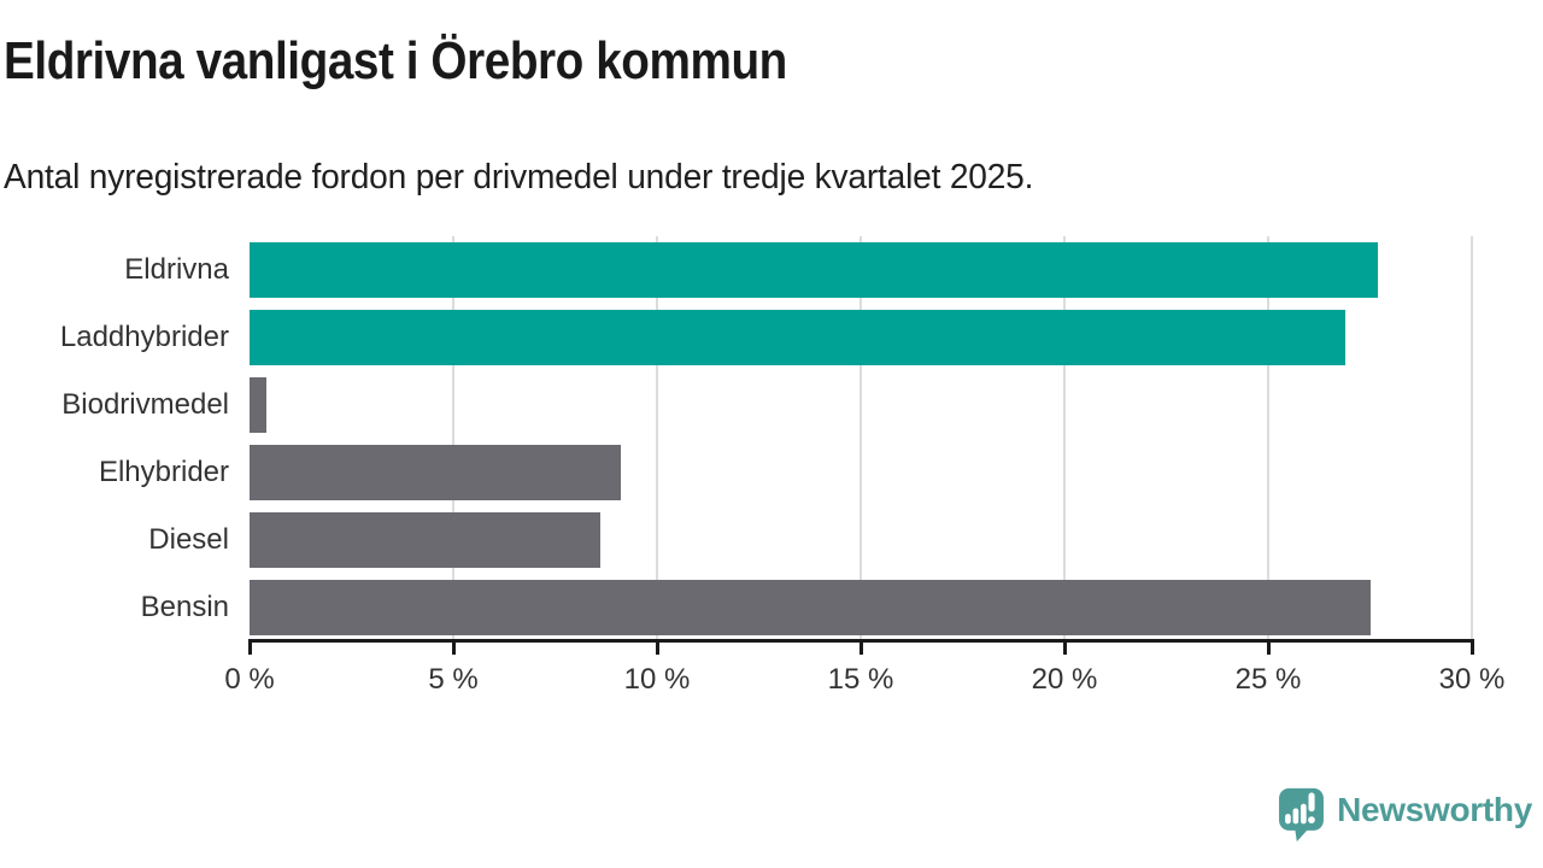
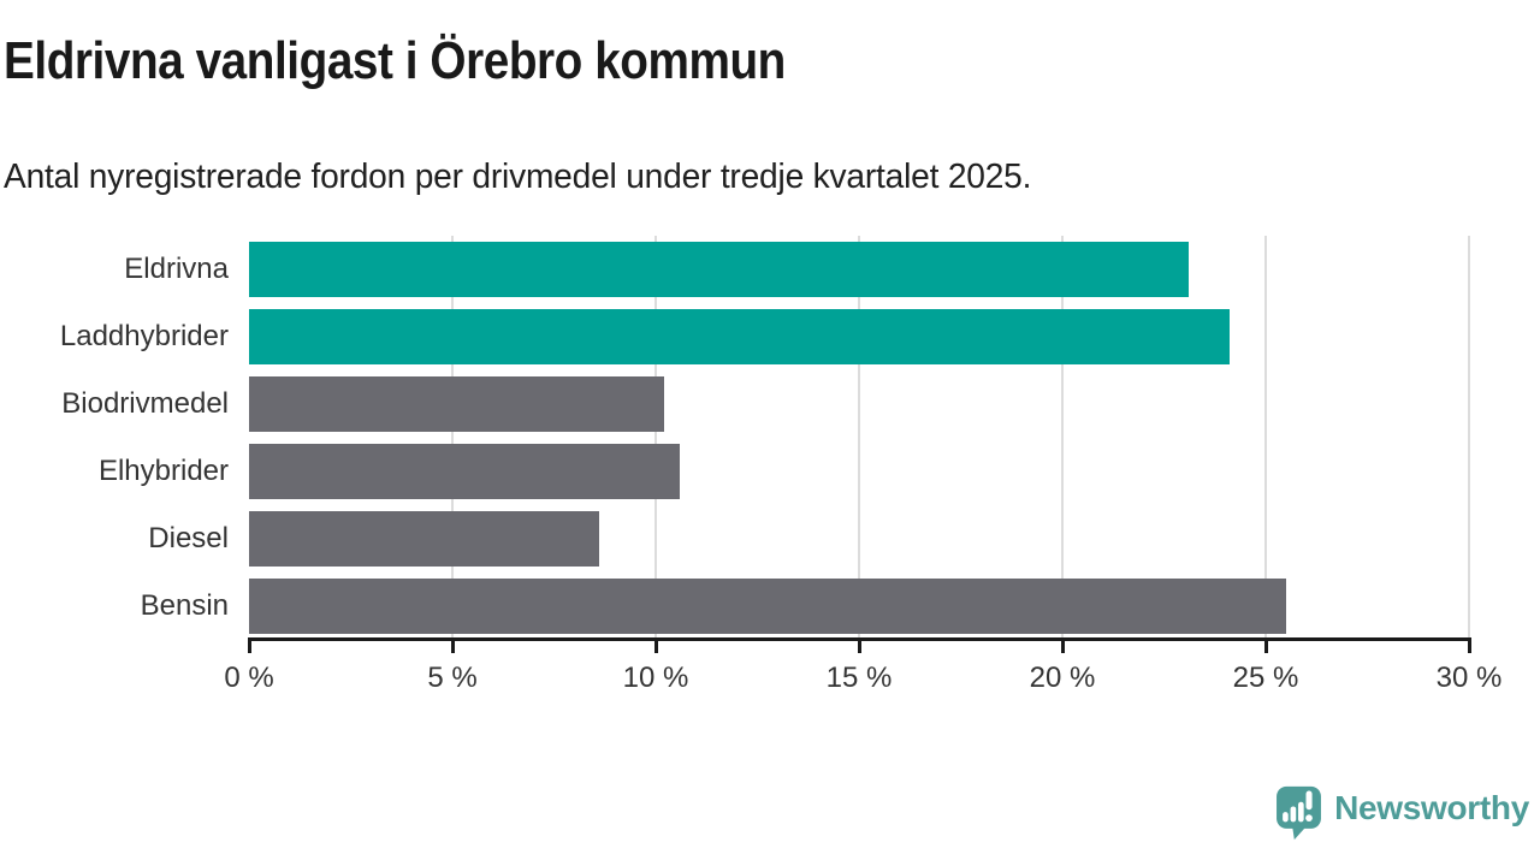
Eldrivna: 27.7% -> 23.1%
Laddhybrider: 26.9% -> 24.1%
Biodrivmedel: 0.4% -> 10.2%
Elhybrider: 9.1% -> 10.6%
Bensin: 27.5% -> 25.5%
